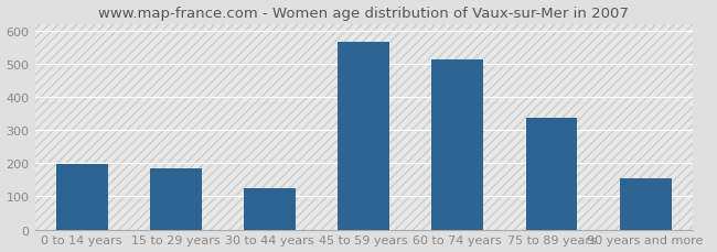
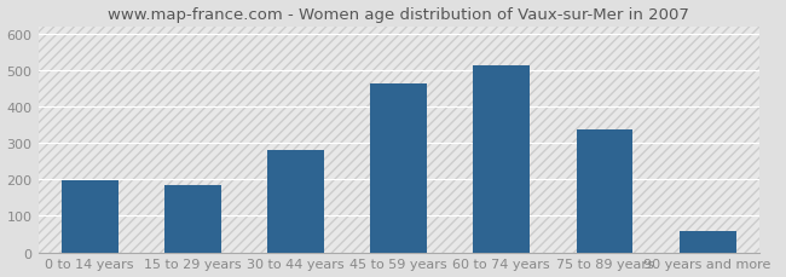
30 to 44 years: 125 -> 280
45 to 59 years: 565 -> 462
90 years and more: 155 -> 57
